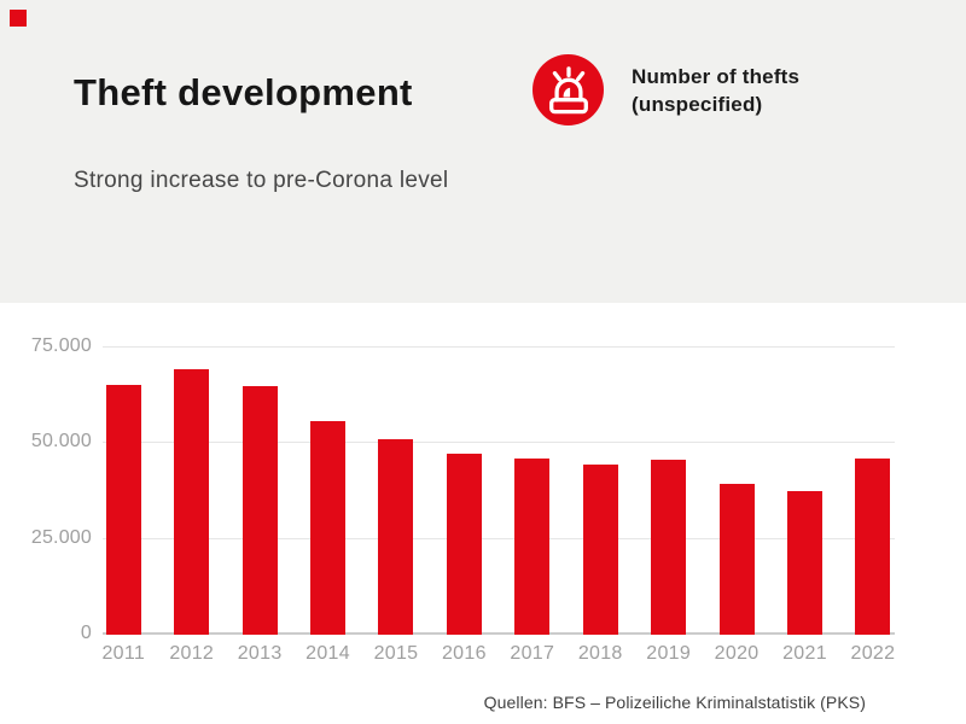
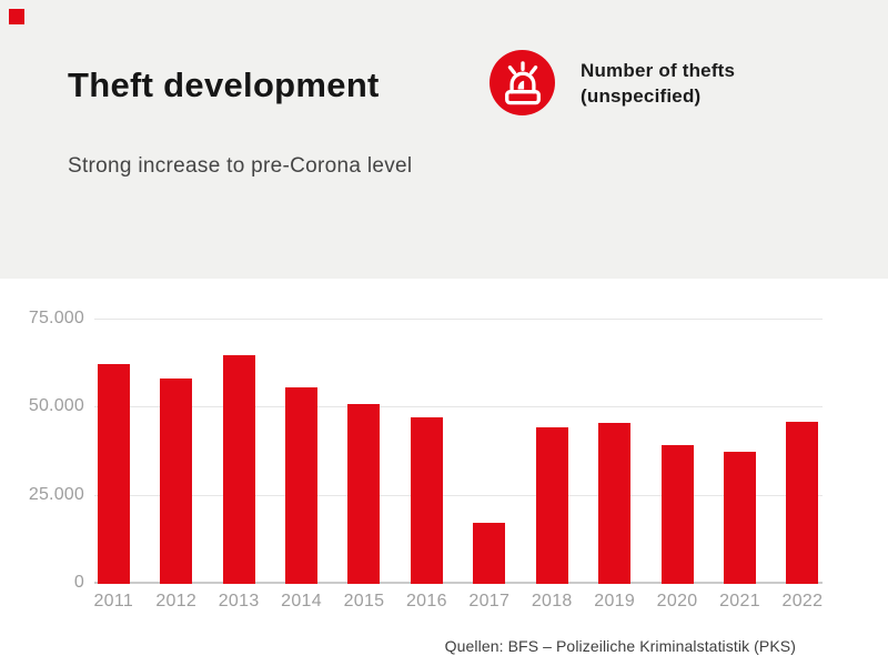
2011: 65000 -> 62000
2012: 69000 -> 58000
2017: 46000 -> 17000
